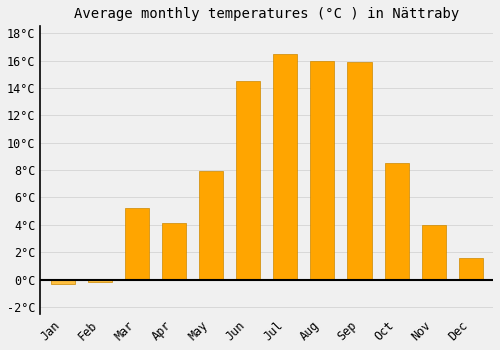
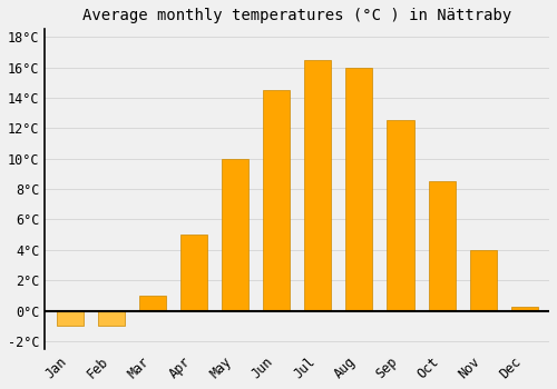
Jan: -0.3°C -> -1.0°C
Feb: -0.2°C -> -1.0°C
Mar: 5.2°C -> 1.0°C
Apr: 4.1°C -> 5.0°C
May: 7.9°C -> 10.0°C
Sep: 15.9°C -> 12.5°C
Dec: 1.6°C -> 0.3°C
